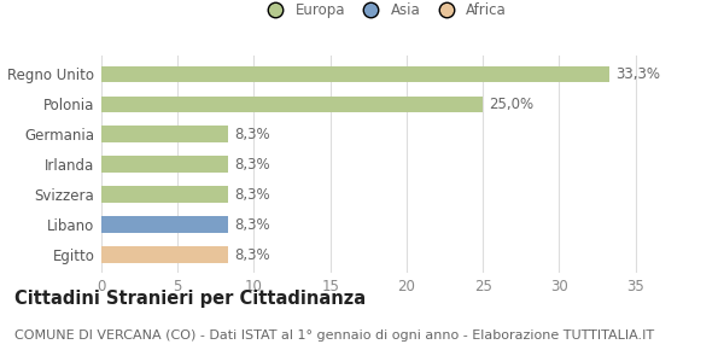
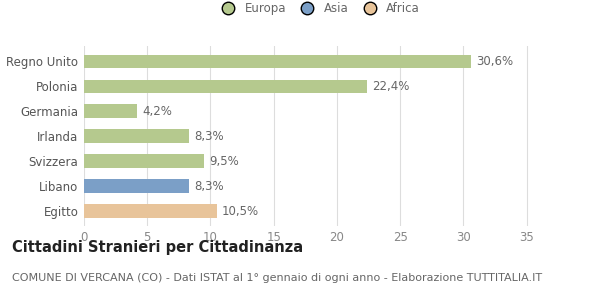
Regno Unito: 33,3% -> 30,6%
Polonia: 25,0% -> 22,4%
Germania: 8,3% -> 4,2%
Svizzera: 8,3% -> 9,5%
Egitto: 8,3% -> 10,5%
